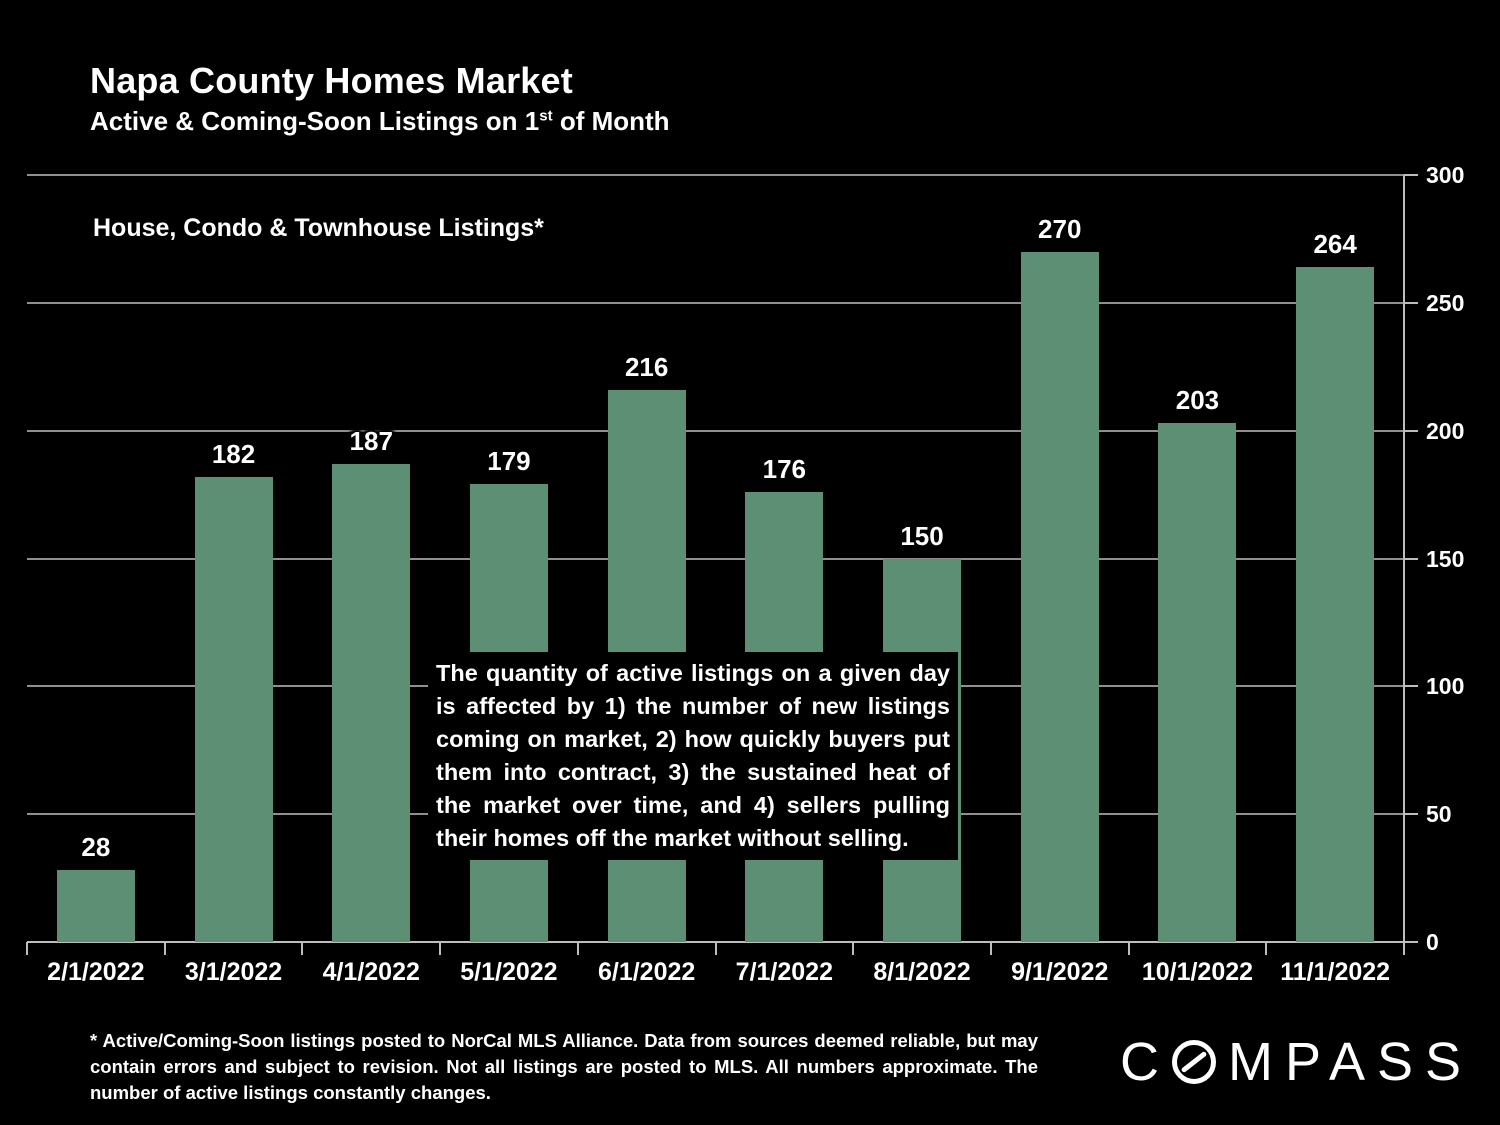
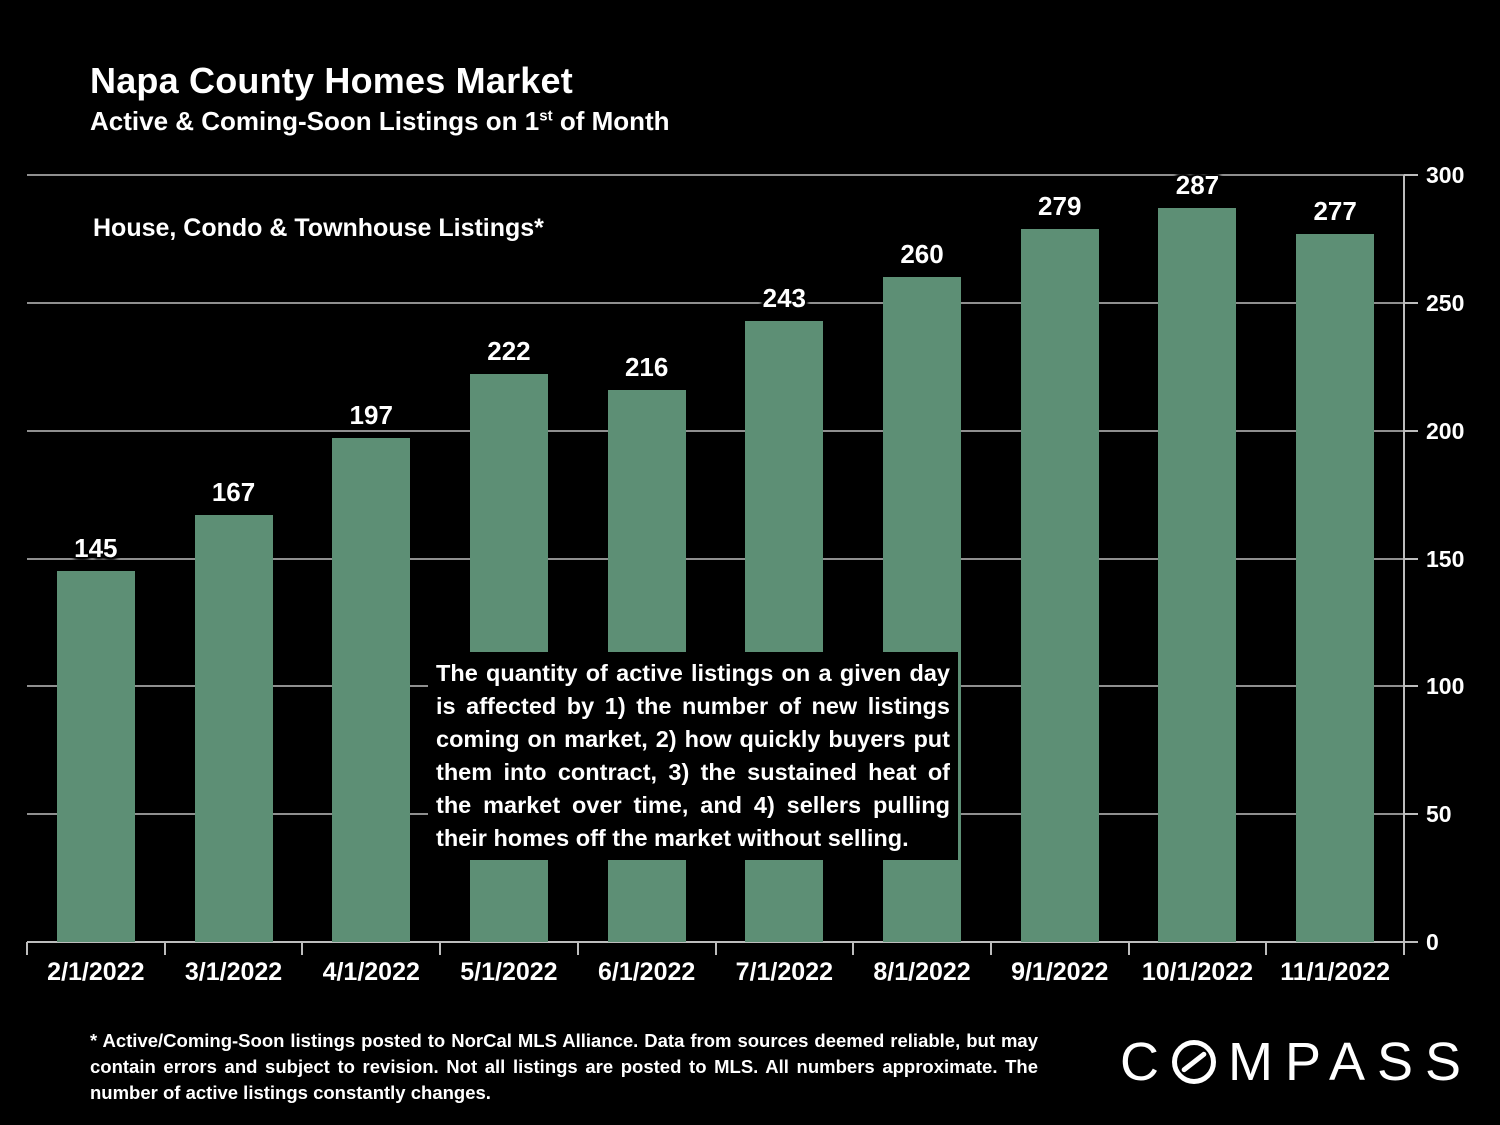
2/1/2022: 28 -> 145
3/1/2022: 182 -> 167
4/1/2022: 187 -> 197
5/1/2022: 179 -> 222
7/1/2022: 176 -> 243
8/1/2022: 150 -> 260
9/1/2022: 270 -> 279
10/1/2022: 203 -> 287
11/1/2022: 264 -> 277
